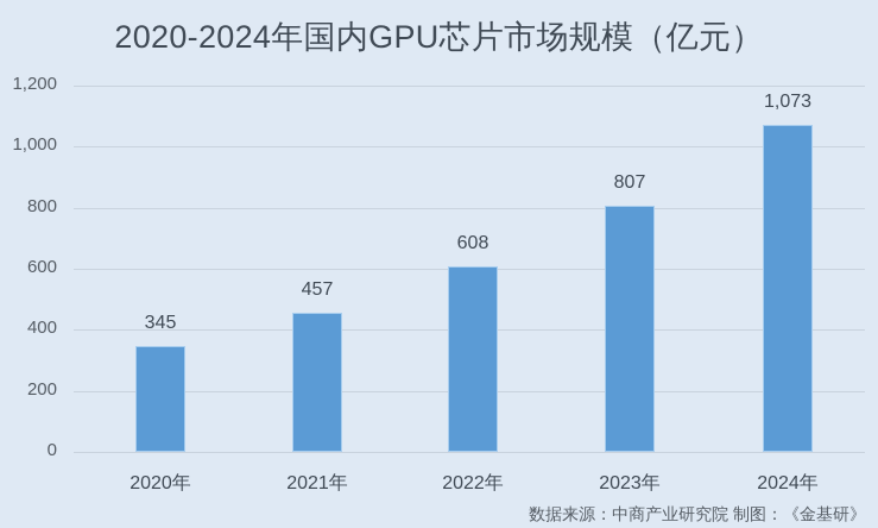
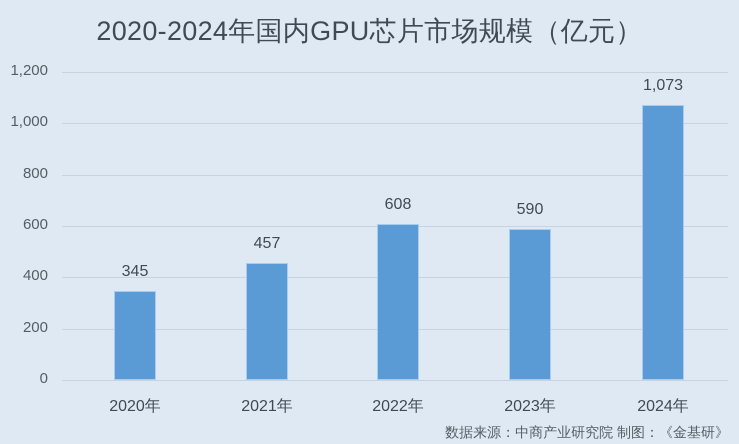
2023年: 807 -> 590
